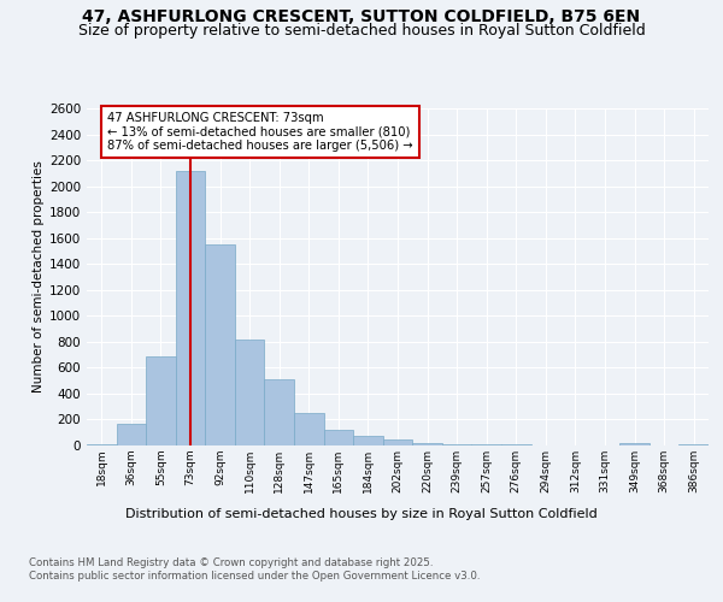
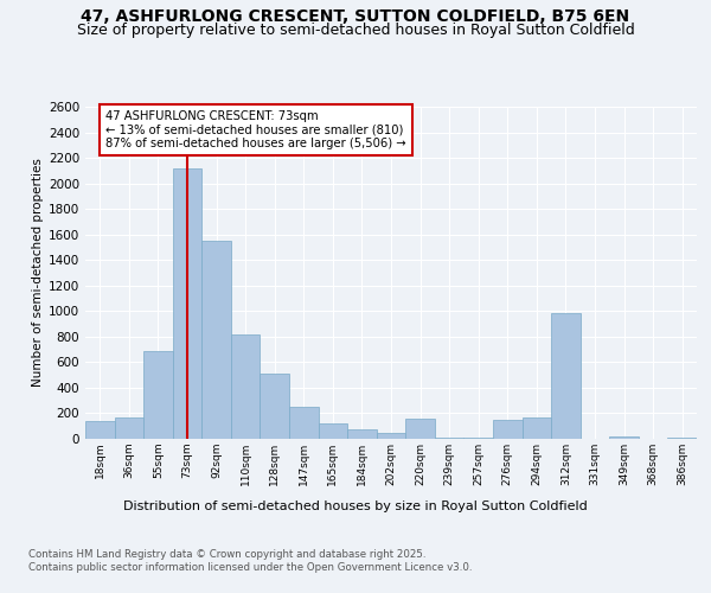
18sqm: 10 -> 140
220sqm: 20 -> 160
276sqm: 0 -> 150
294sqm: 0 -> 170
312sqm: 0 -> 980
